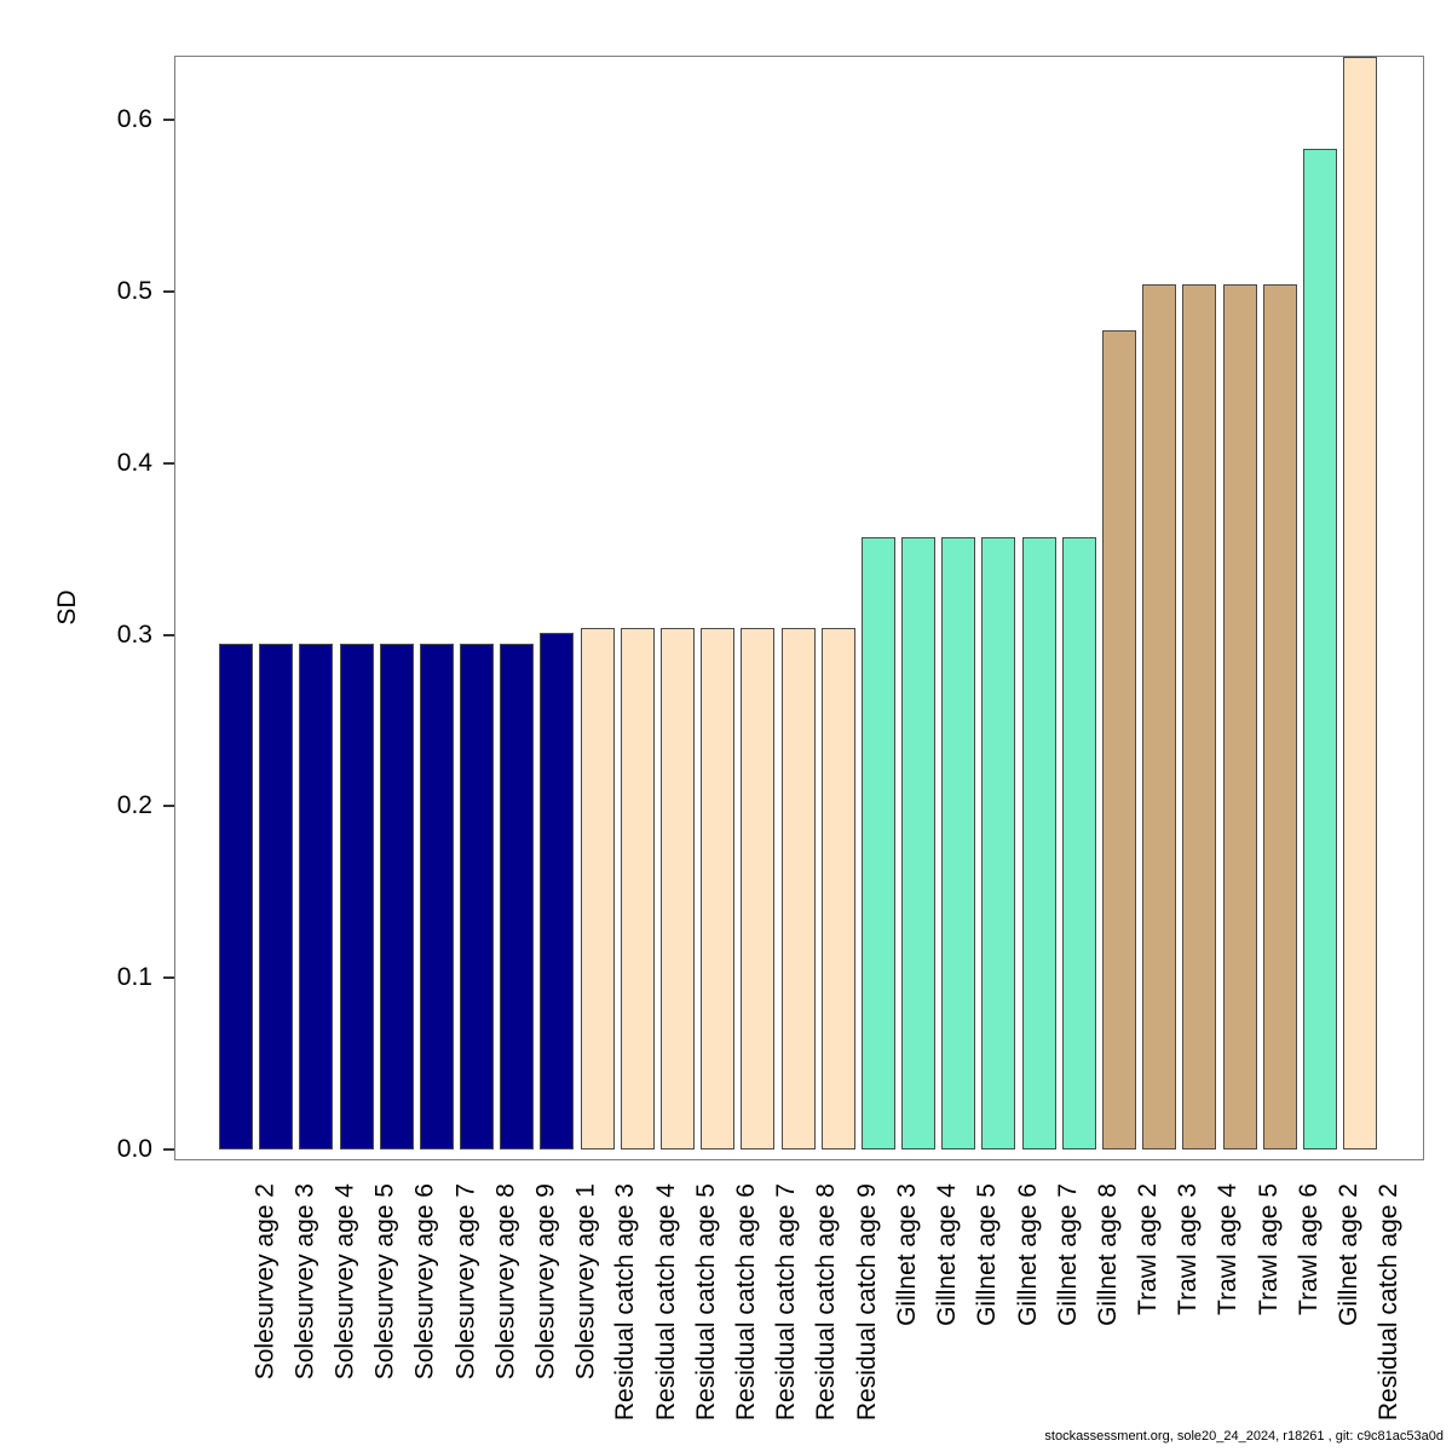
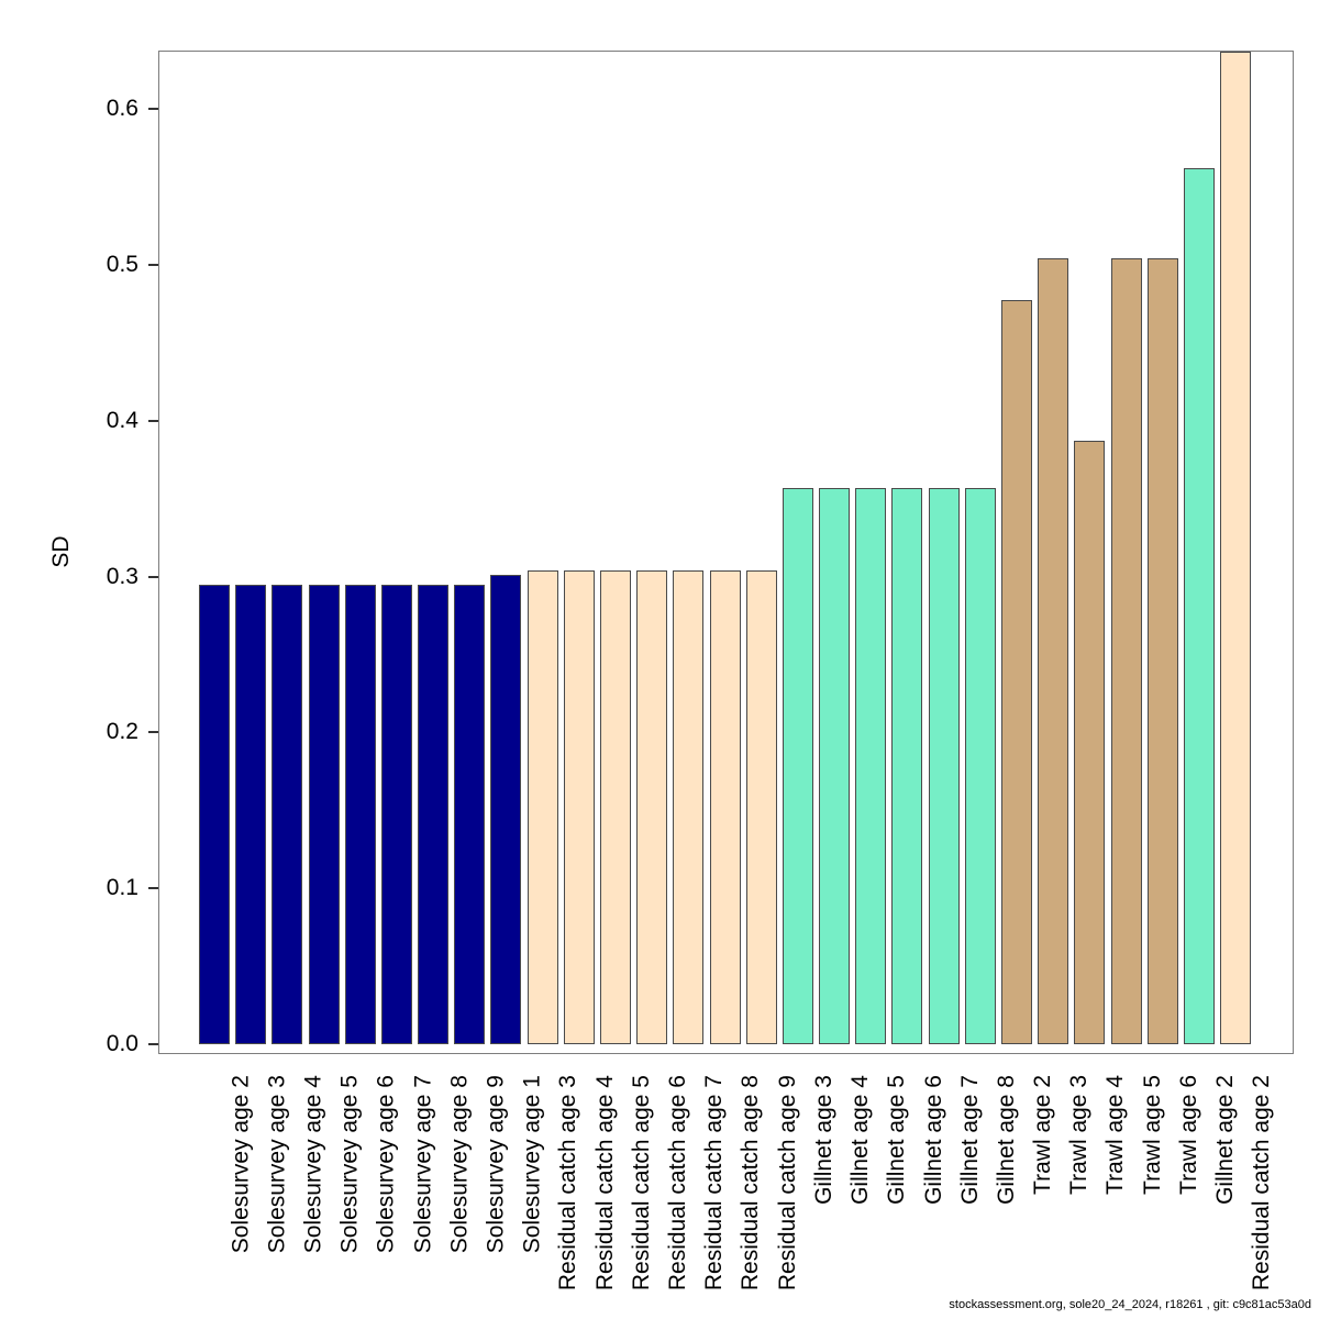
Trawl age 4: 0.504 -> 0.387
Gillnet age 2: 0.583 -> 0.562
